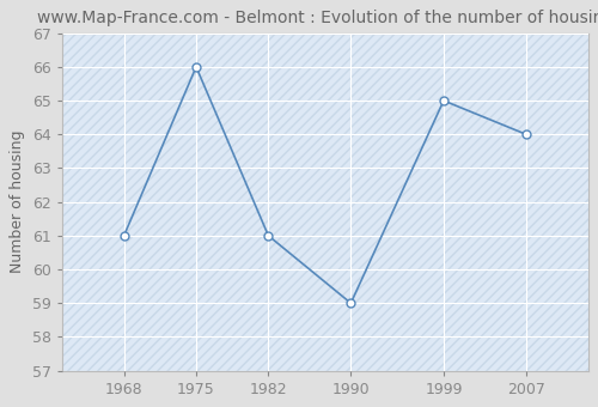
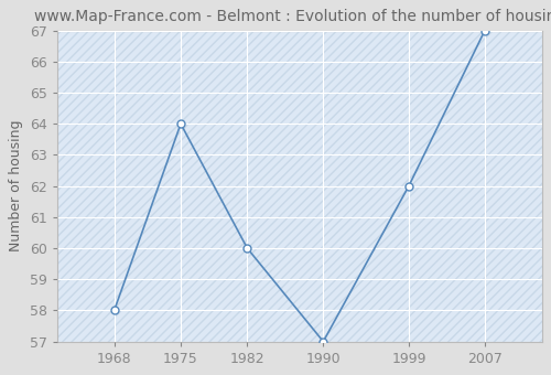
1968: 61 -> 58
1975: 66 -> 64
1982: 61 -> 60
1990: 59 -> 57
1999: 65 -> 62
2007: 64 -> 67
